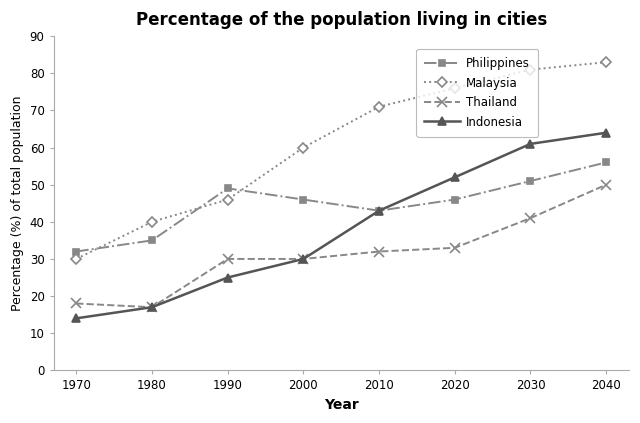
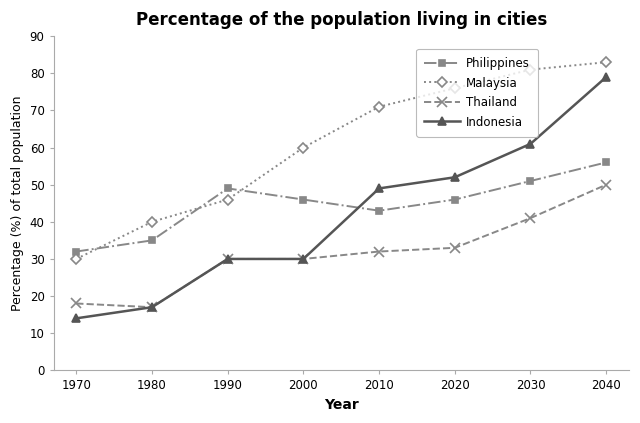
Indonesia/1990: 25 -> 30
Indonesia/2010: 43 -> 49
Indonesia/2040: 64 -> 79
